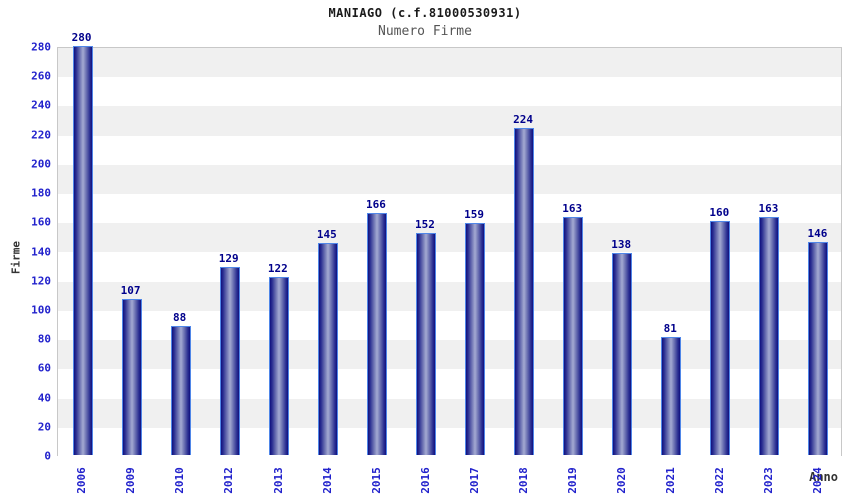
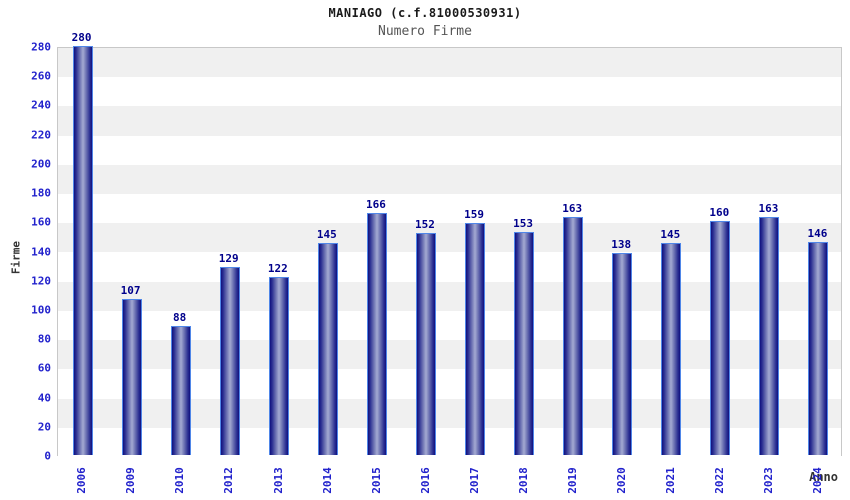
2018: 224 -> 153
2021: 81 -> 145
